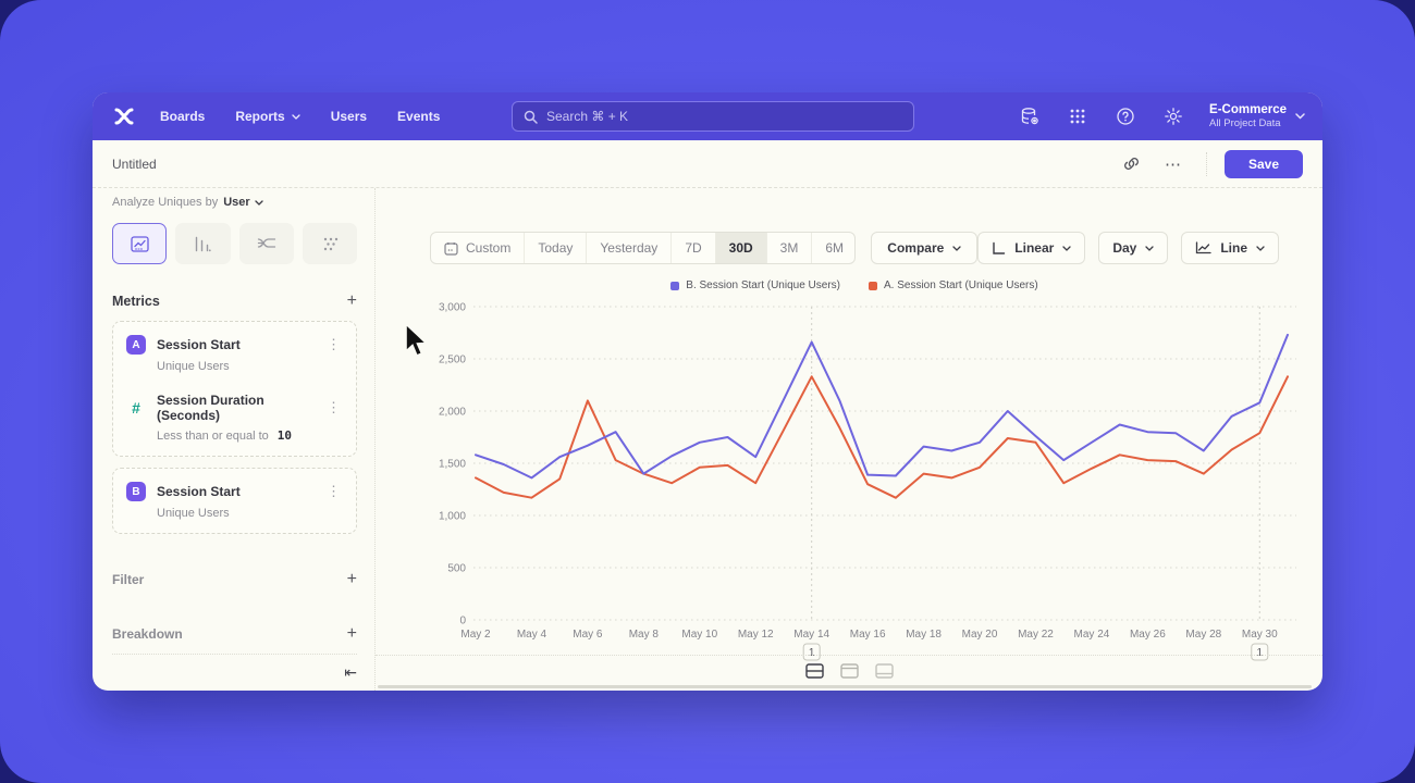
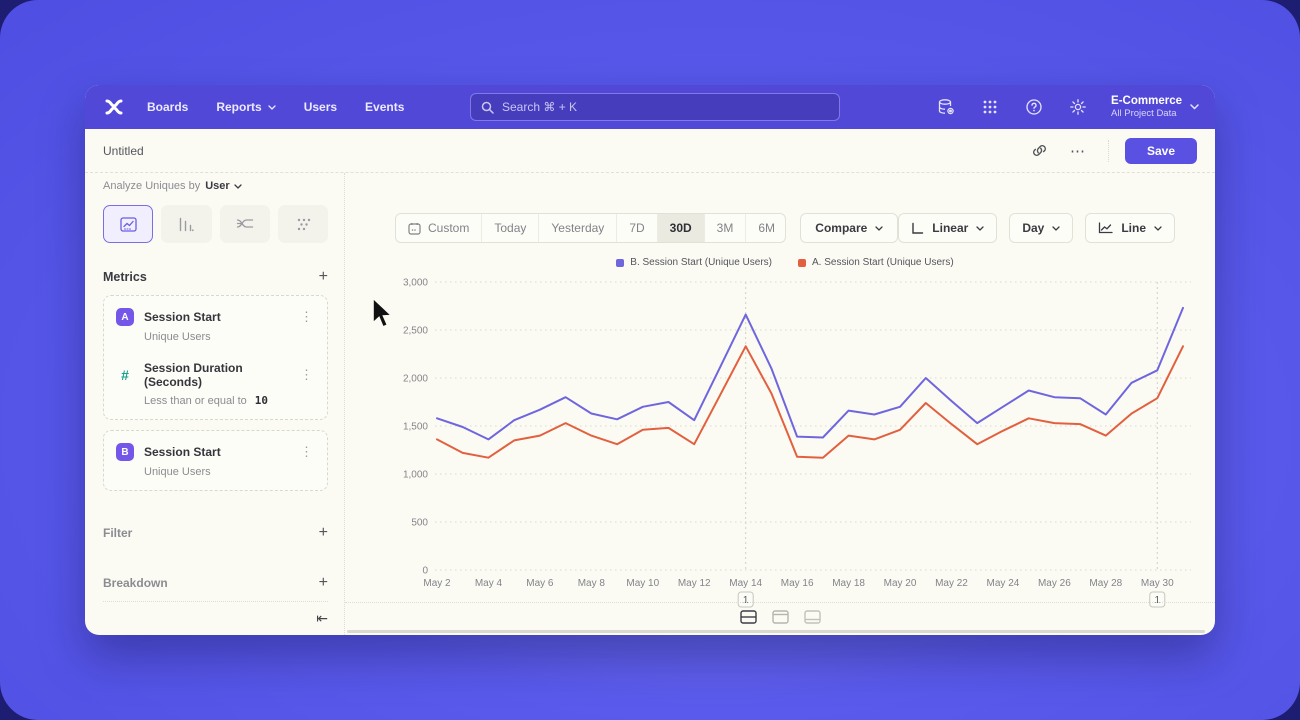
A. Session Start (Unique Users)/May 6: 2100 -> 1400
B. Session Start (Unique Users)/May 8: 1400 -> 1600
A. Session Start (Unique Users)/May 16: 1300 -> 1200
A. Session Start (Unique Users)/May 22: 1700 -> 1500
